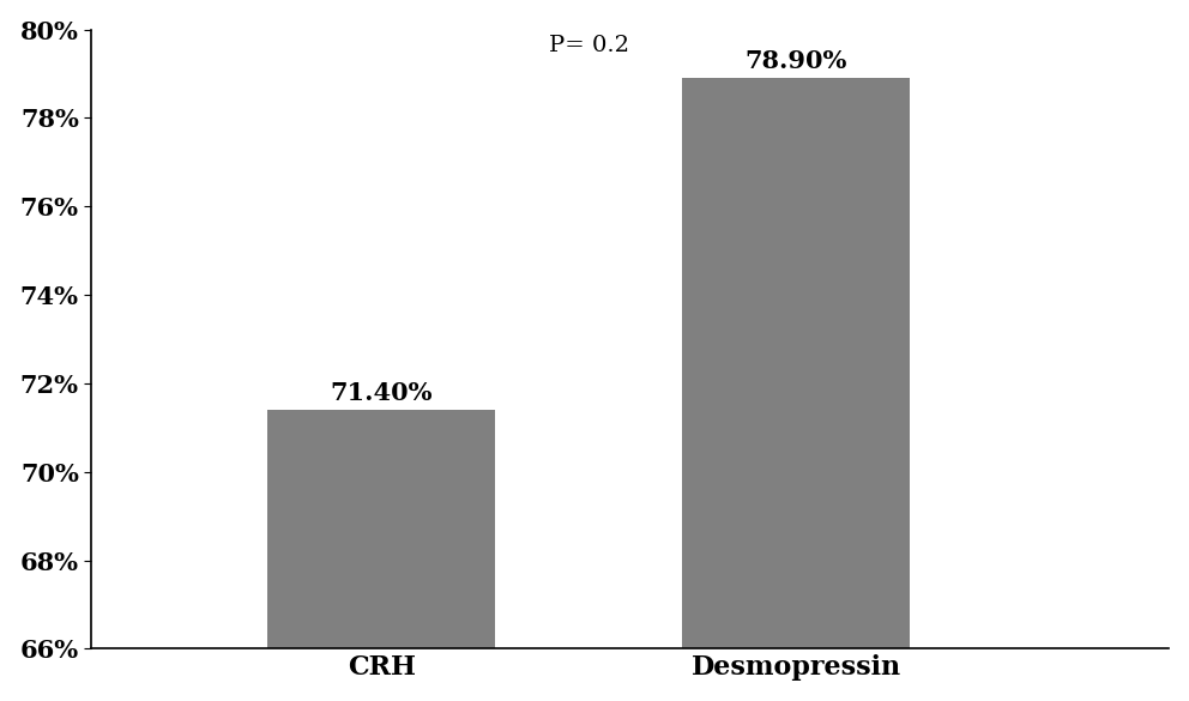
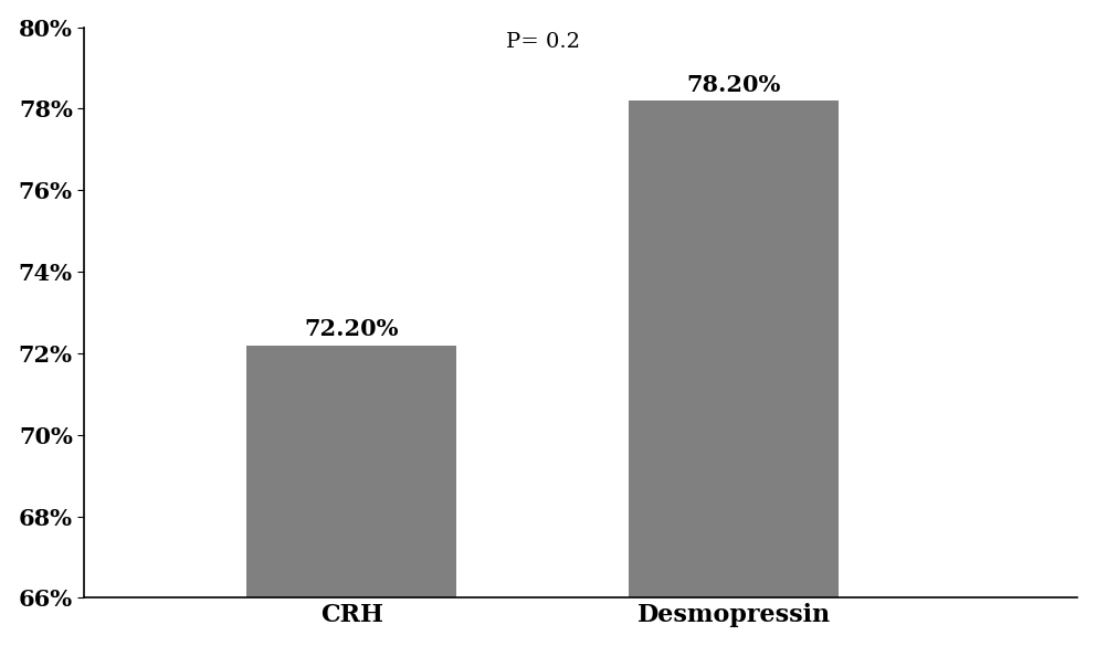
CRH: 71.40% -> 72.20%
Desmopressin: 78.90% -> 78.20%
